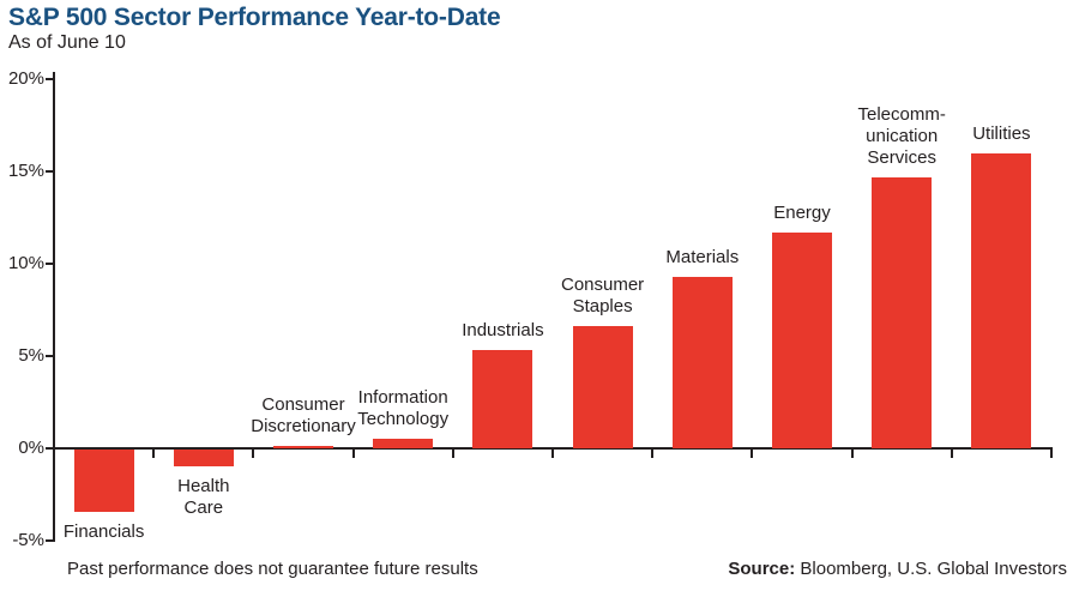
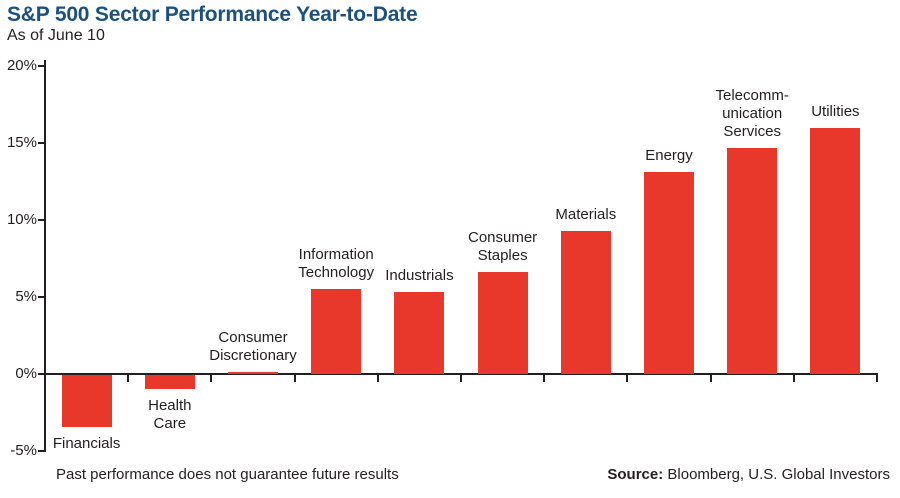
Information Technology: 0.5% -> 5.5%
Energy: 11.7% -> 13.1%
